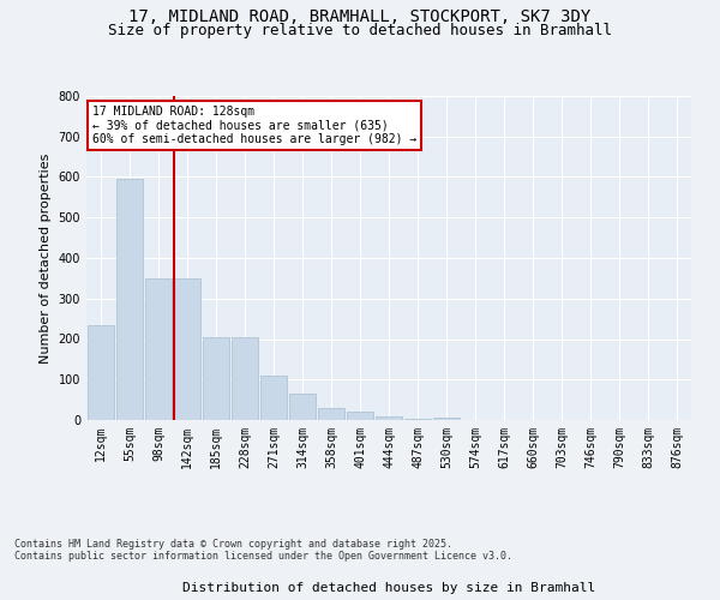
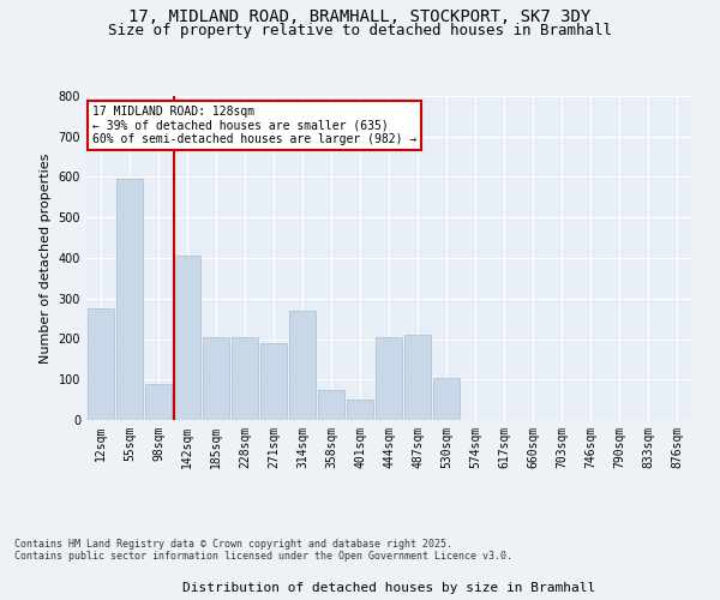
12sqm: 235 -> 275
98sqm: 350 -> 90
142sqm: 350 -> 405
271sqm: 110 -> 190
314sqm: 65 -> 270
358sqm: 30 -> 75
401sqm: 20 -> 50
444sqm: 8 -> 205
487sqm: 2 -> 210
530sqm: 5 -> 105
